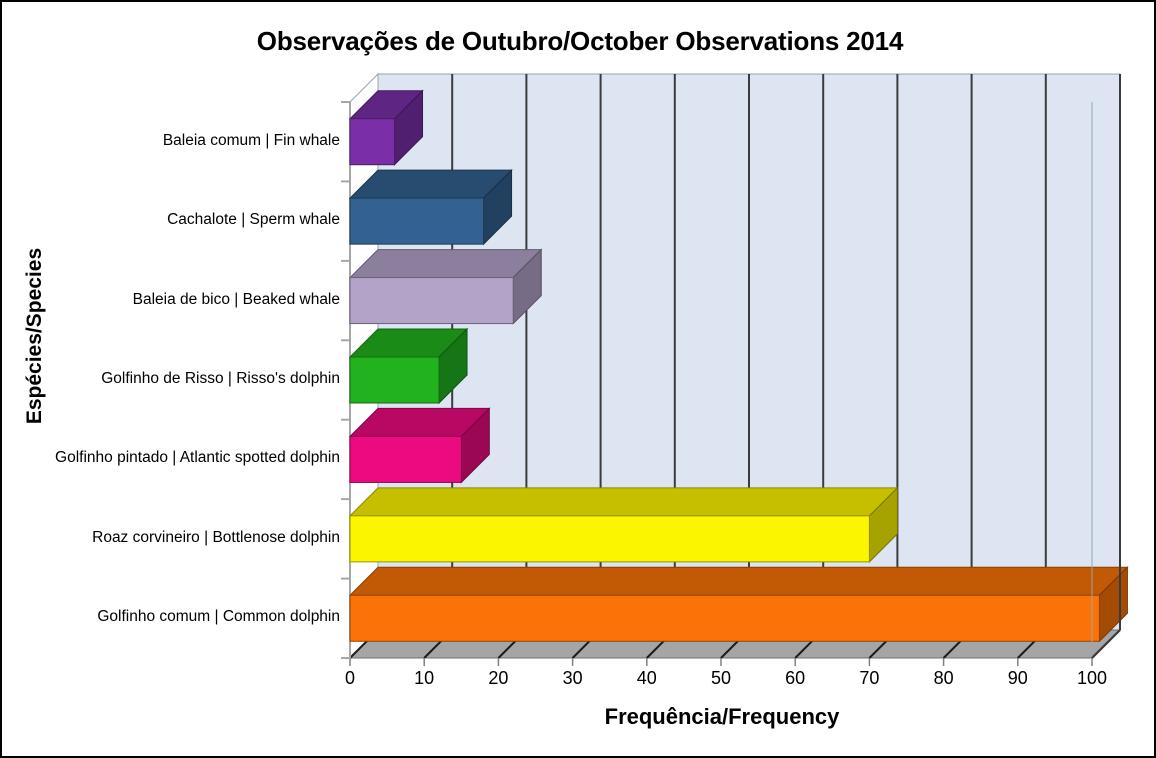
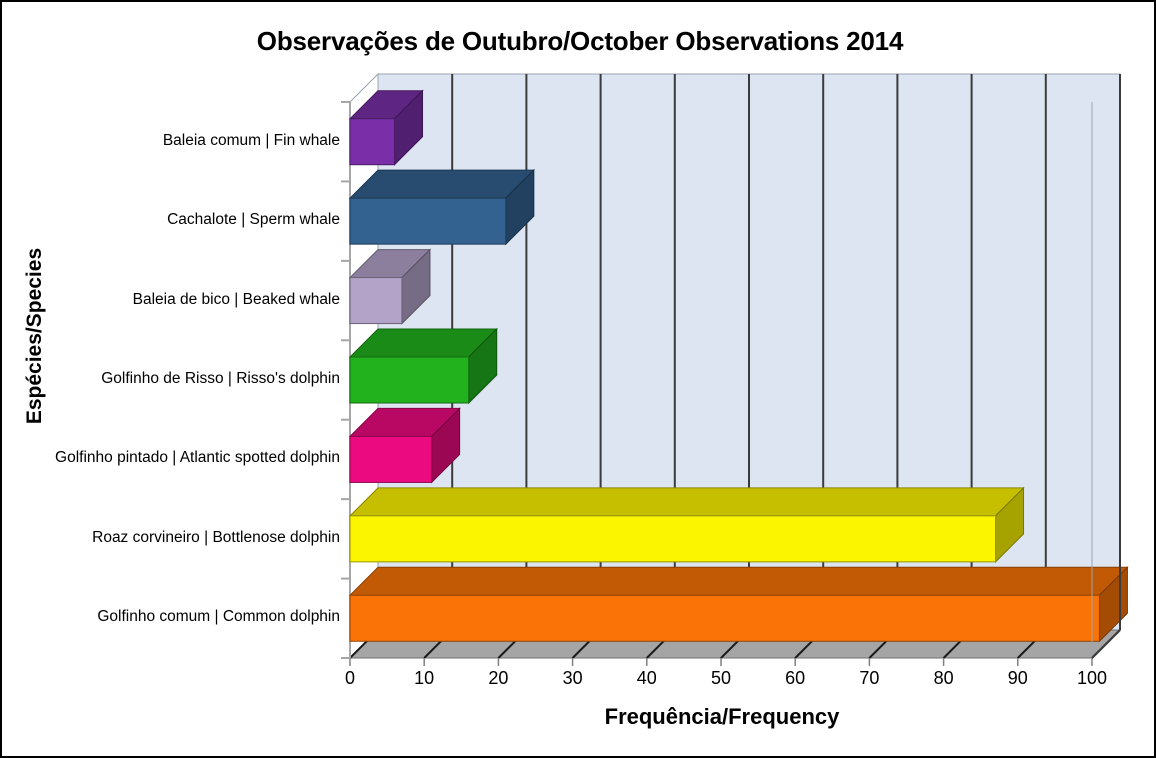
Roaz corvineiro | Bottlenose dolphin: 70 -> 87
Golfinho pintado | Atlantic spotted dolphin: 15 -> 11
Golfinho de Risso | Risso's dolphin: 12 -> 16
Baleia de bico | Beaked whale: 22 -> 7
Cachalote | Sperm whale: 18 -> 21
